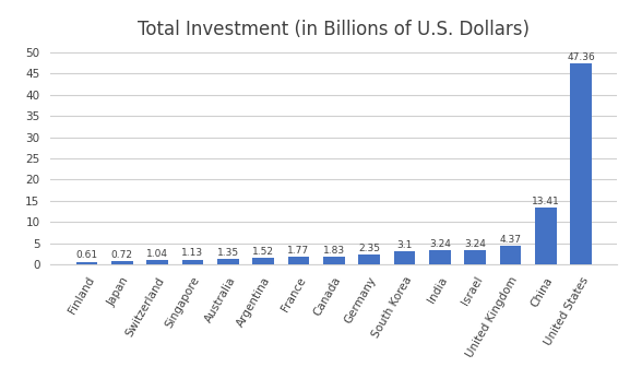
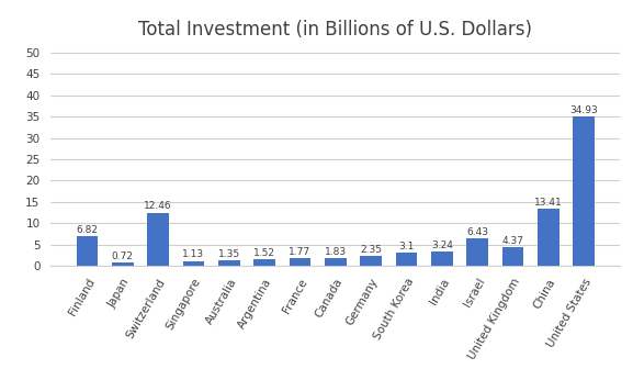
Finland: 0.61 -> 6.82
Switzerland: 1.04 -> 12.46
Israel: 3.24 -> 6.43
United States: 47.36 -> 34.93
